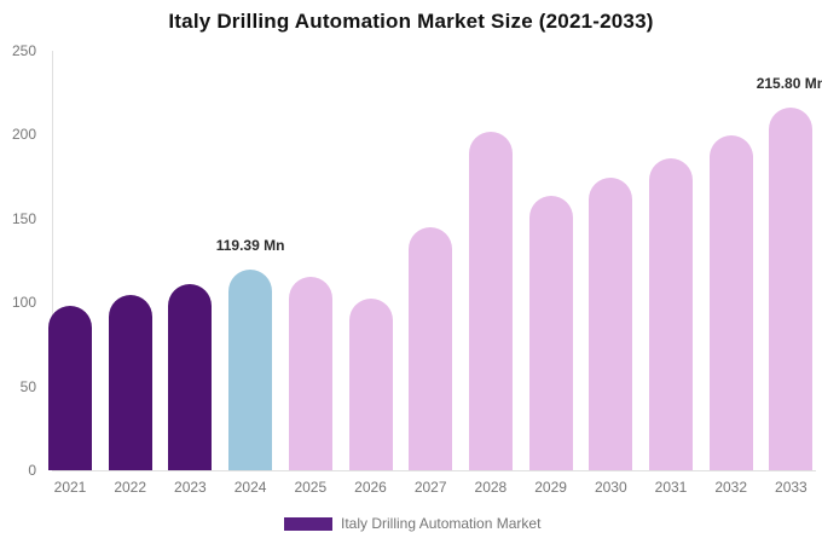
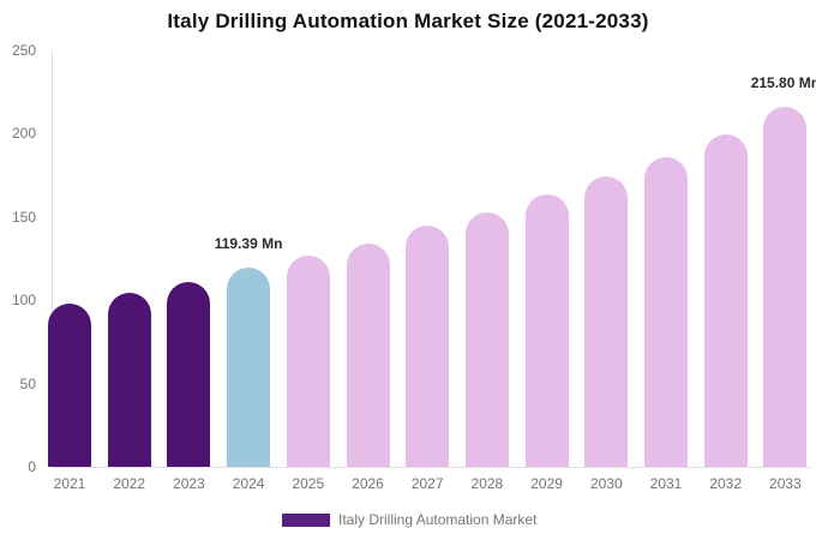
2025: 115 -> 127
2026: 102 -> 134
2028: 202 -> 153
